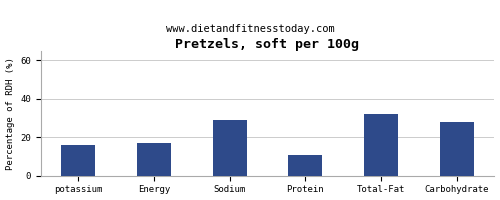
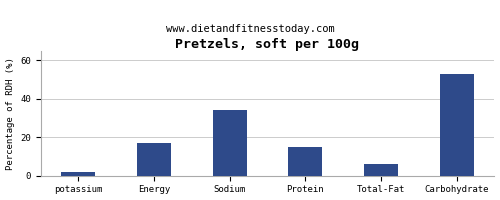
potassium: 16 -> 2
Sodium: 29 -> 34
Protein: 11 -> 15
Total-Fat: 32 -> 6
Carbohydrate: 28 -> 53
